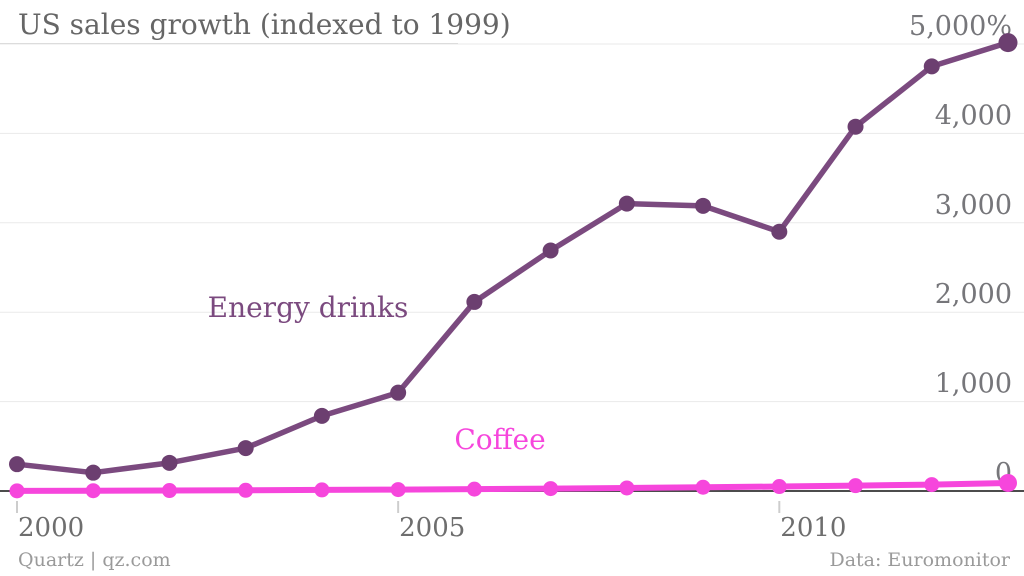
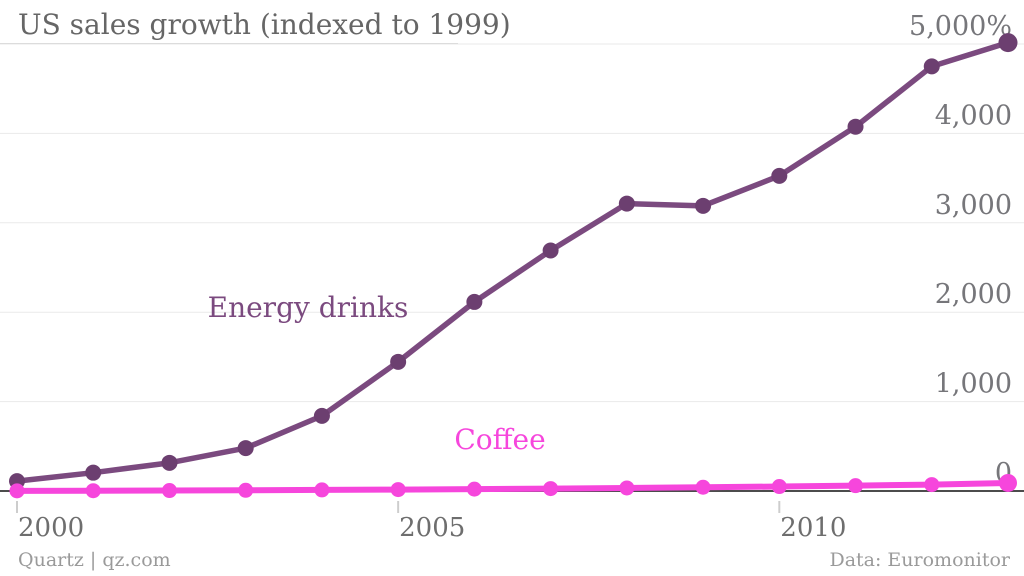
Energy drinks/2000: 300% -> 100%
Energy drinks/2005: 1100% -> 1400%
Energy drinks/2010: 2900% -> 3500%
